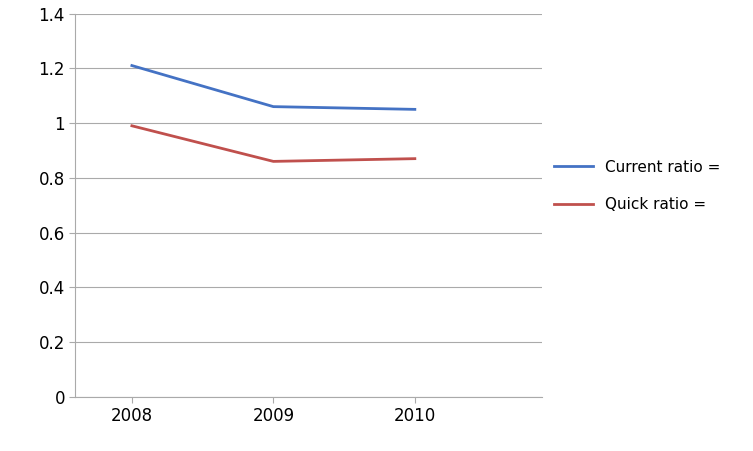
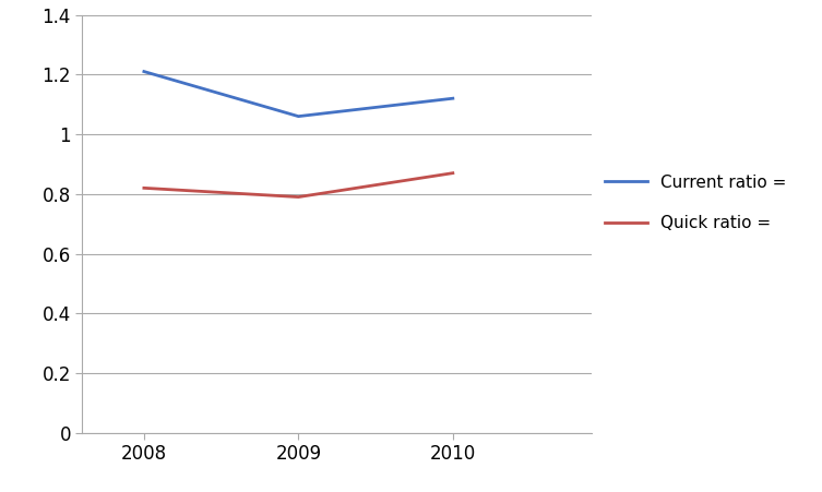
Quick ratio =/2008: 0.99 -> 0.82
Quick ratio =/2009: 0.86 -> 0.79
Current ratio =/2010: 1.05 -> 1.12
